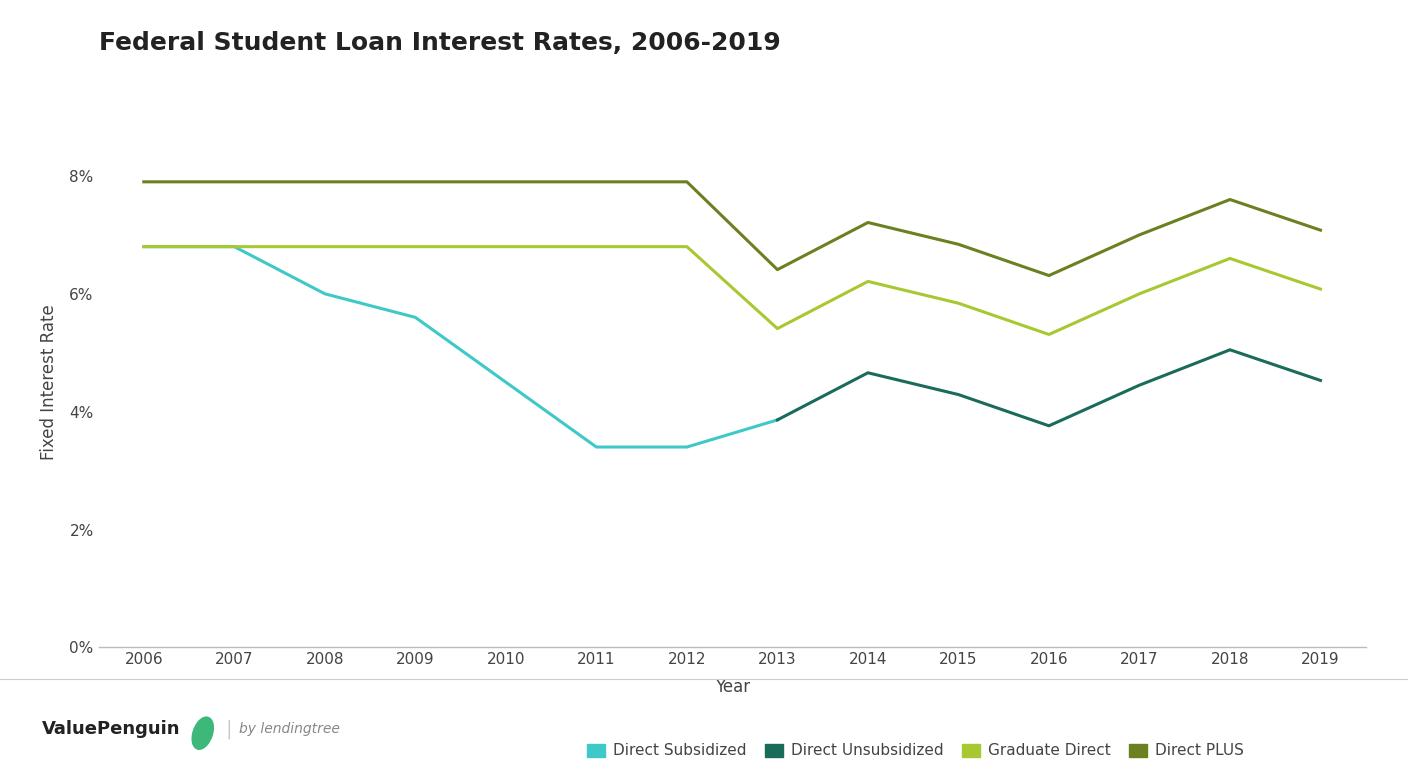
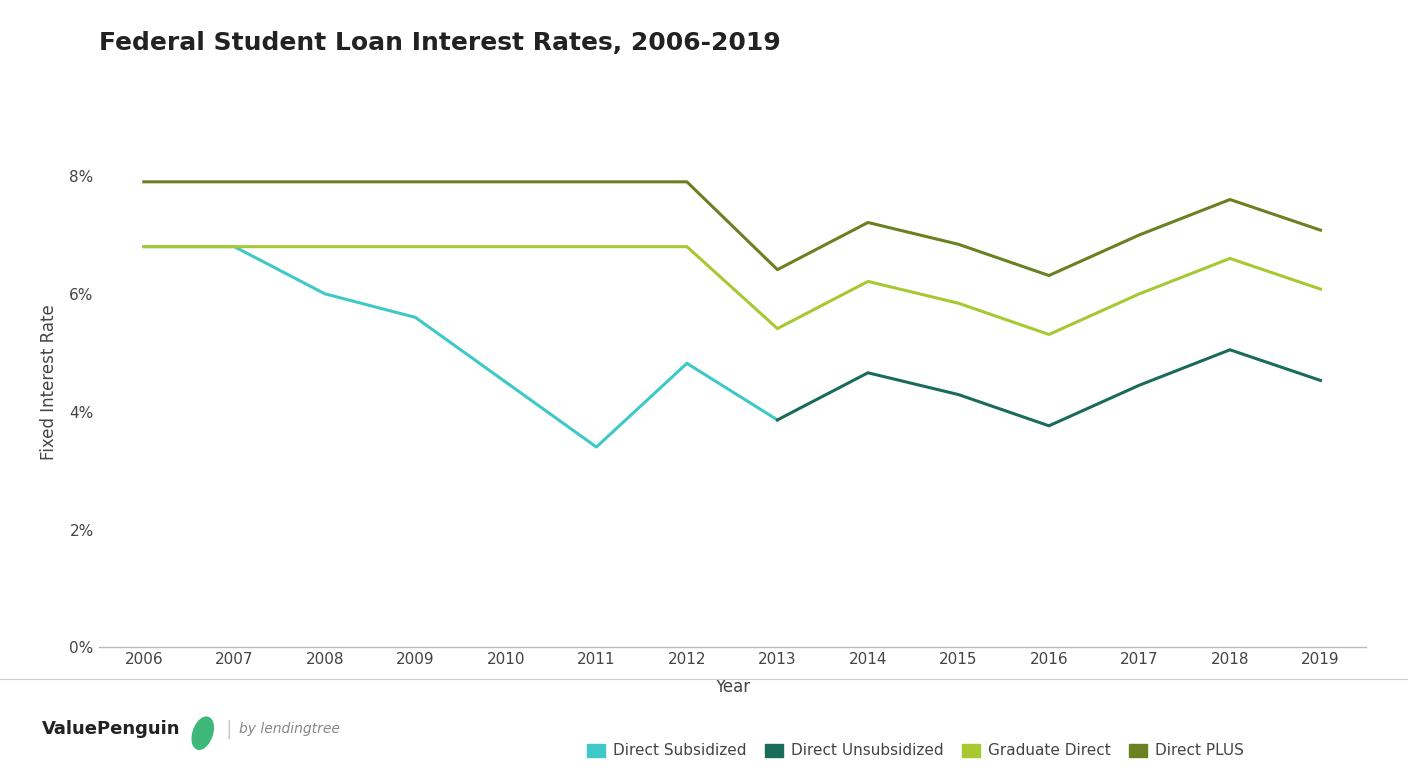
Direct Subsidized/2012: 3.40% -> 4.82%
